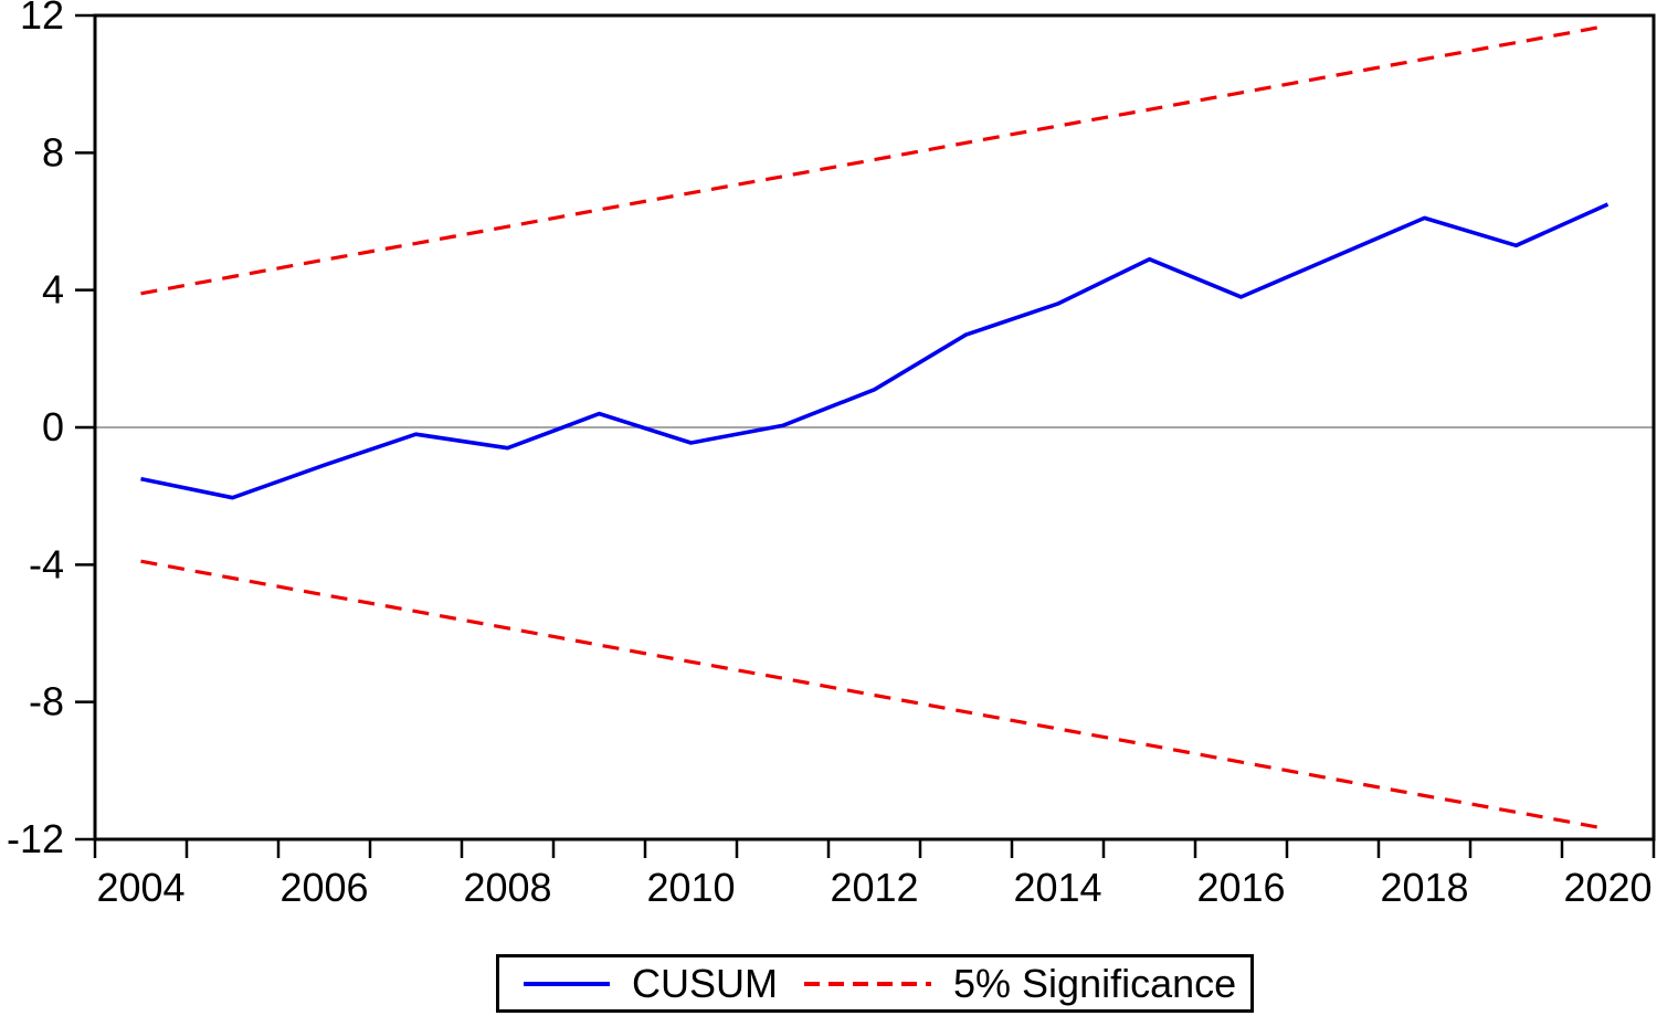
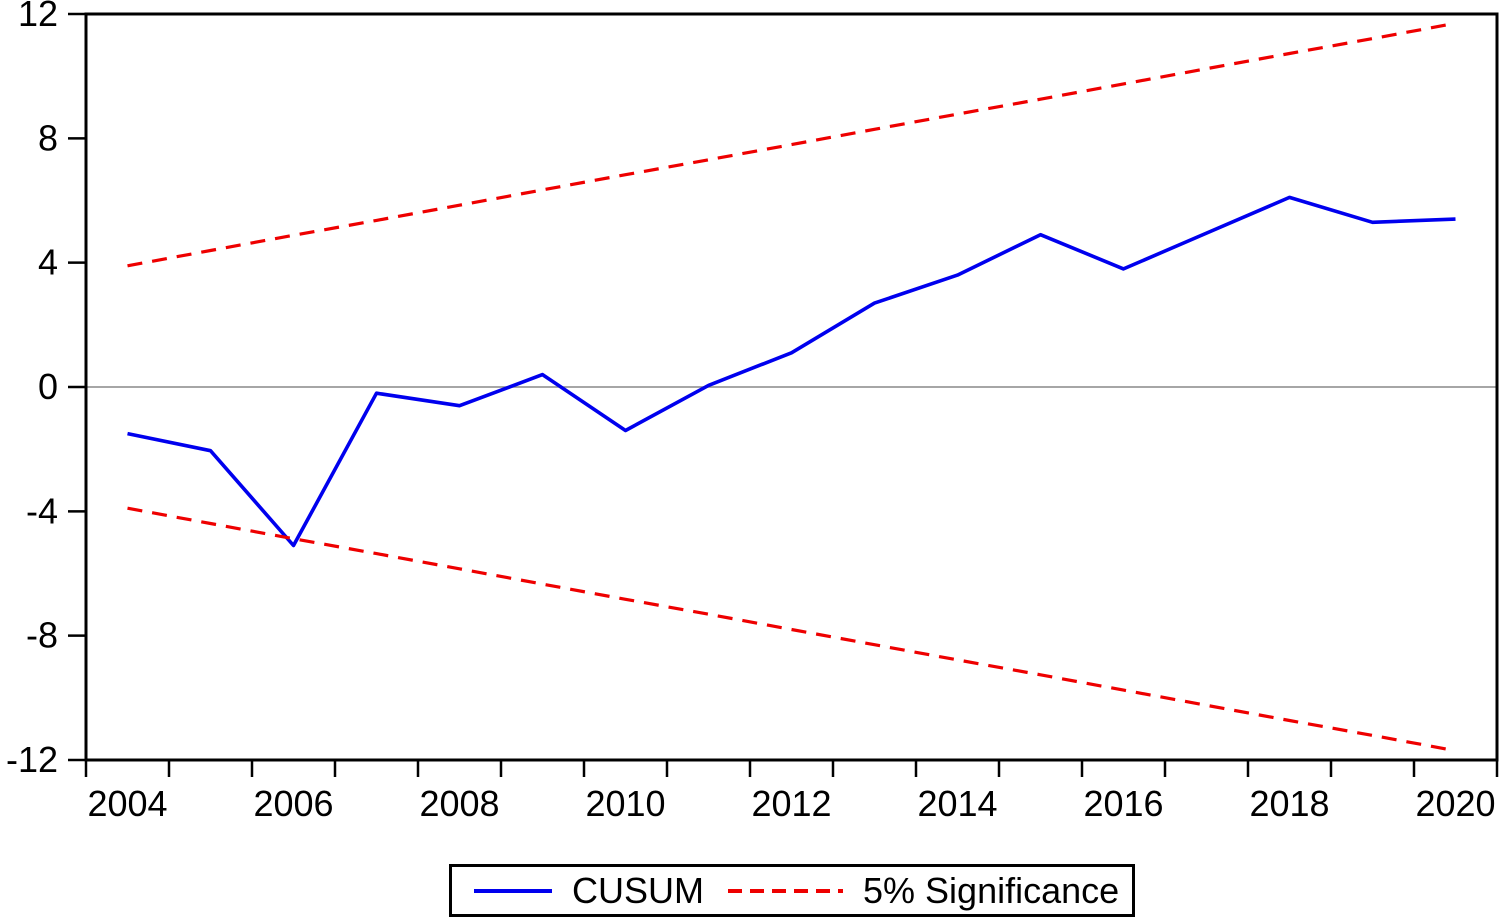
CUSUM/2006: -1.1 -> -5.1
CUSUM/2010: -0.5 -> -1.4
CUSUM/2020: 6.5 -> 5.4
